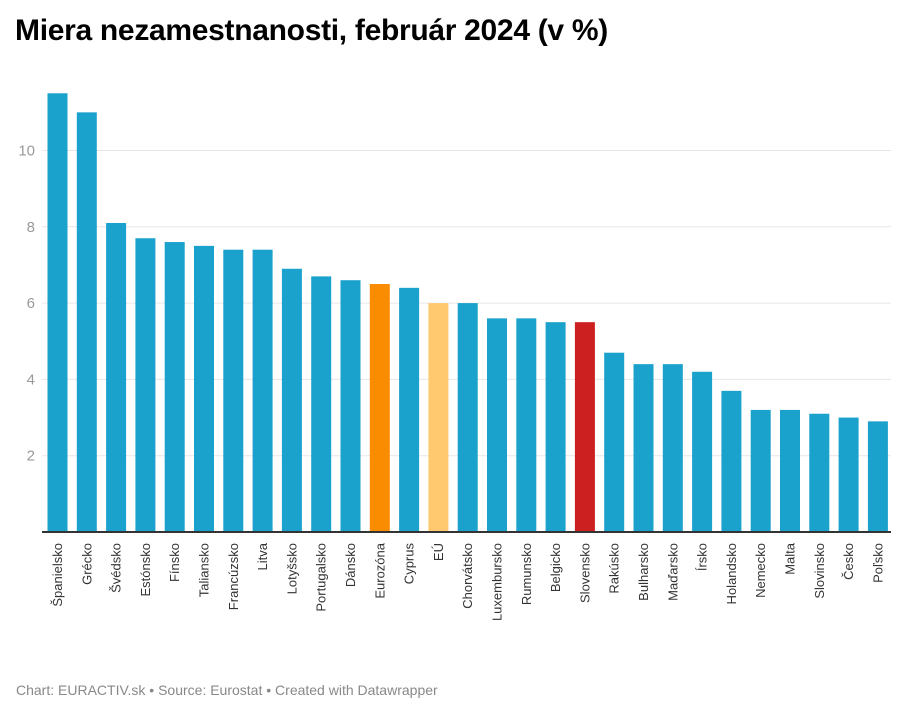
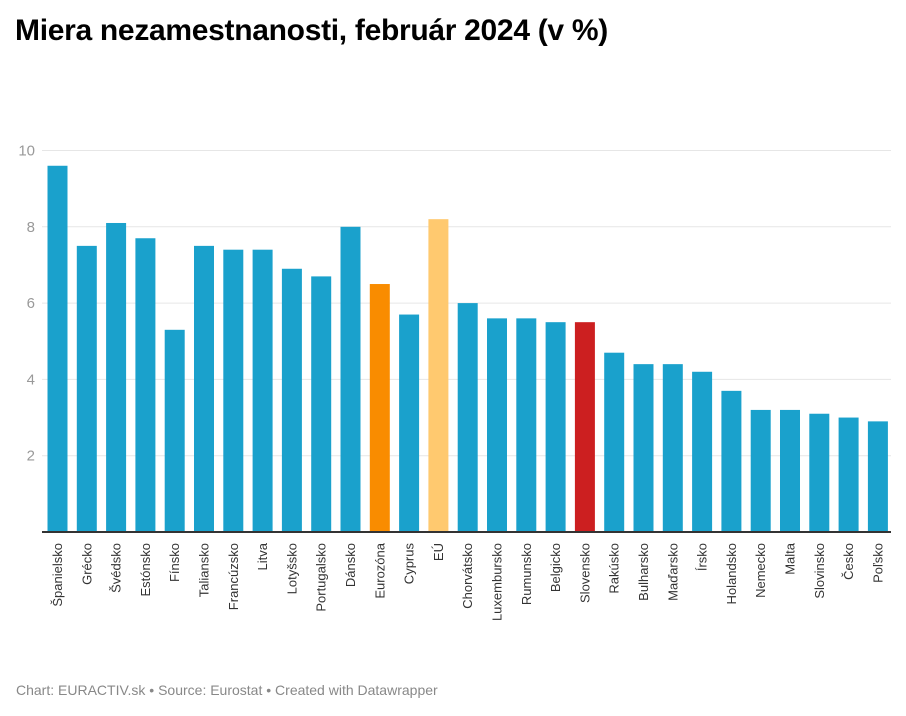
Španielsko: 11.5 -> 9.6
Grécko: 11.0 -> 7.5
Fínsko: 7.6 -> 5.3
Dánsko: 6.6 -> 8.0
Cyprus: 6.4 -> 5.7
EÚ: 6.0 -> 8.2
